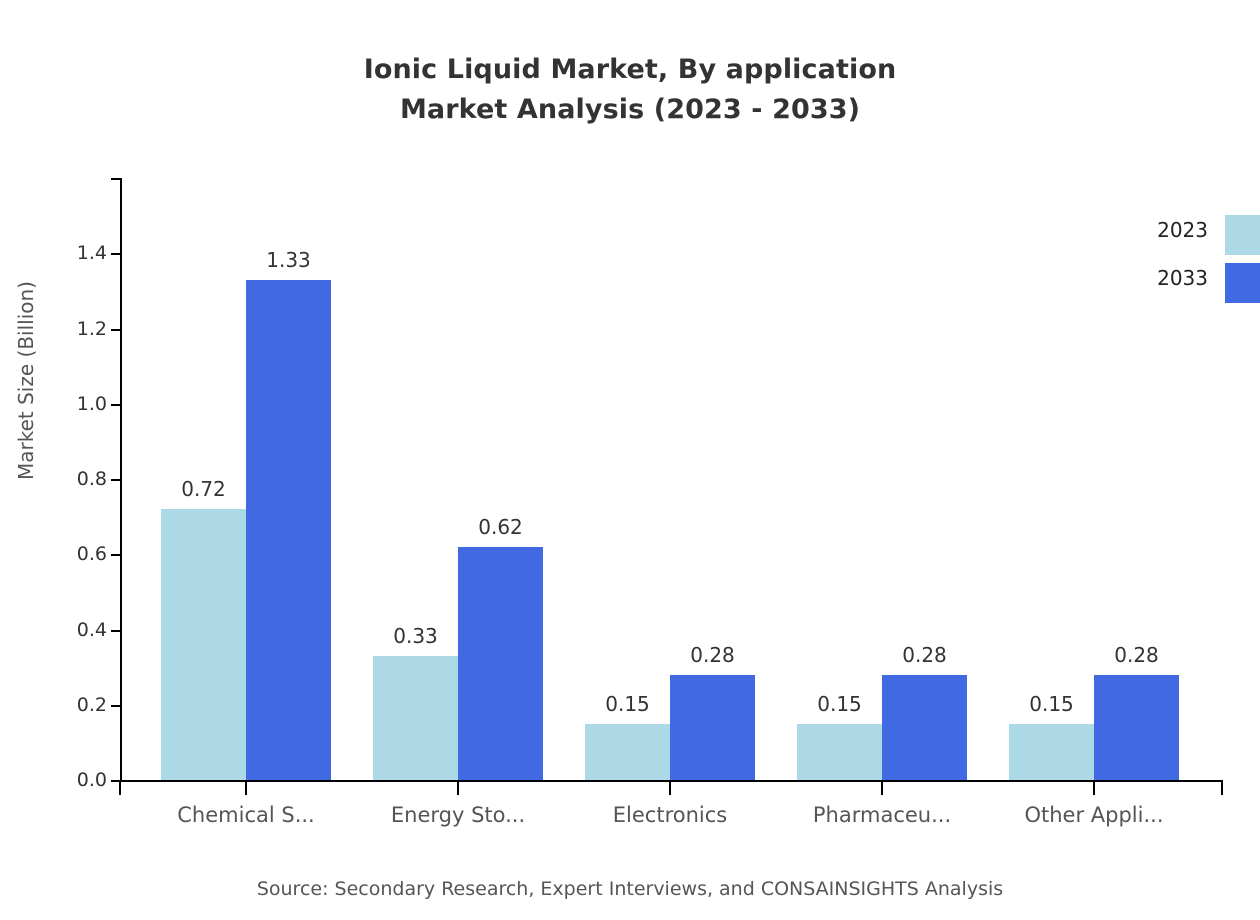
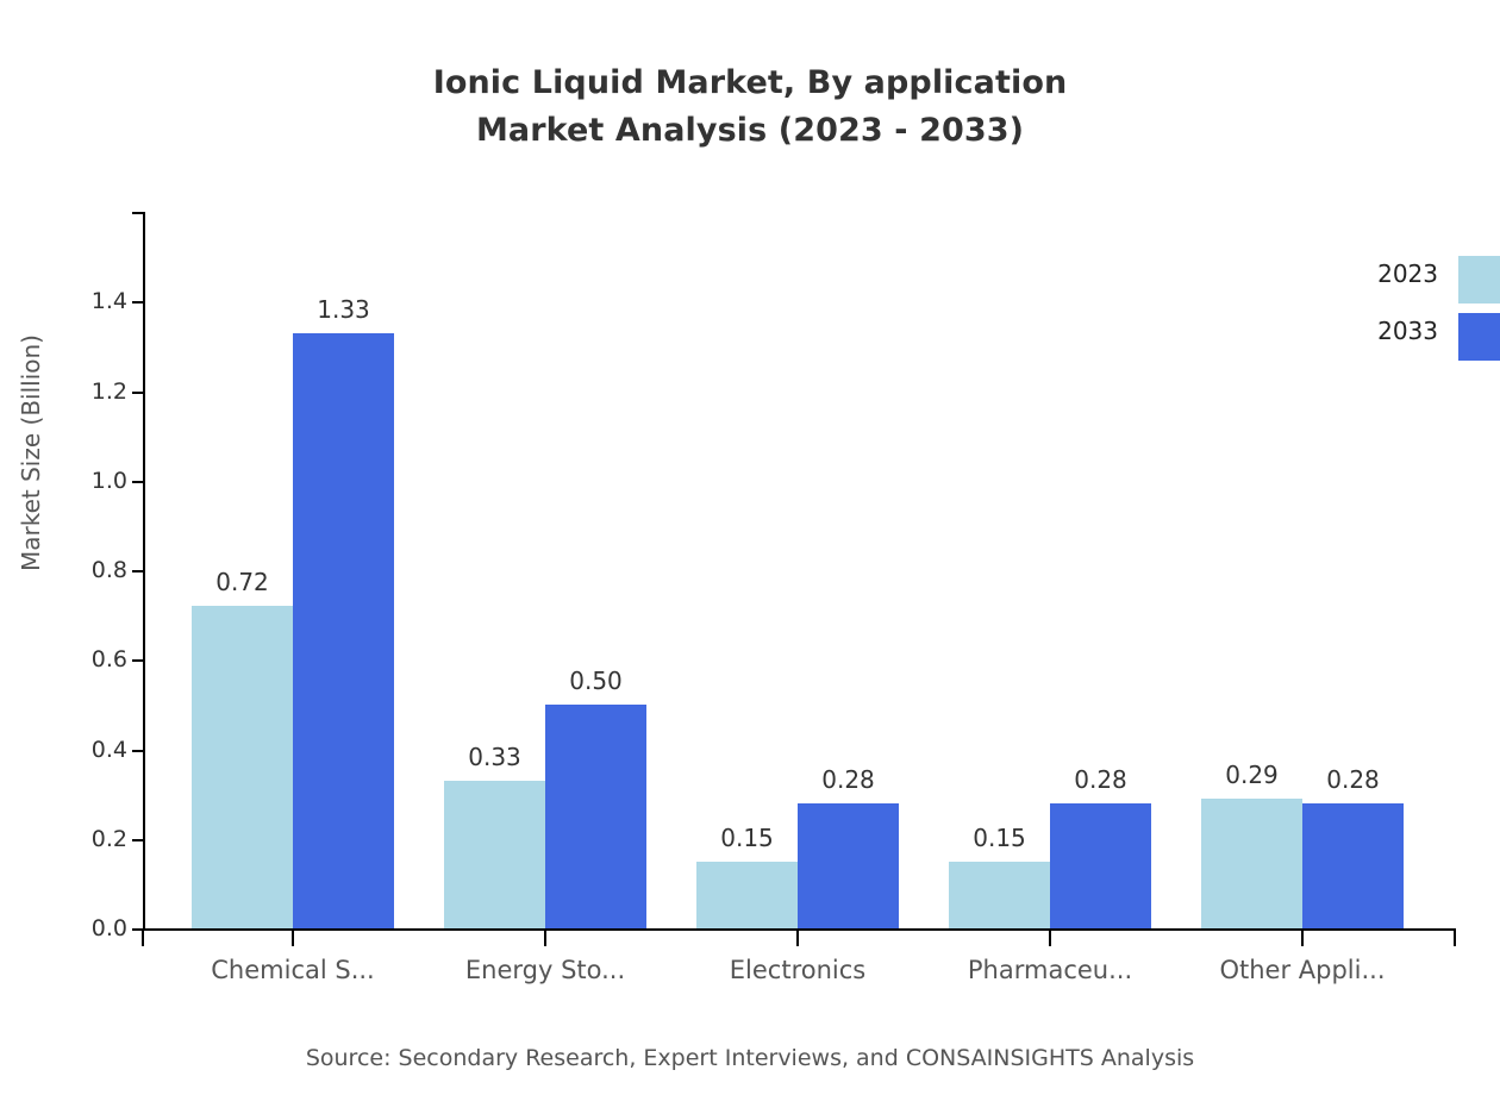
2033/Energy Sto...: 0.62 -> 0.50
2023/Other Appli...: 0.15 -> 0.29
